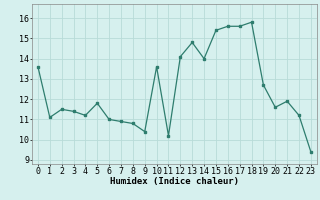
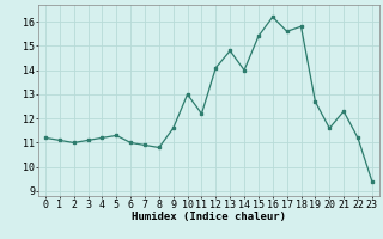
0: 13.6 -> 11.2
2: 11.5 -> 11.0
3: 11.4 -> 11.1
5: 11.8 -> 11.3
9: 10.4 -> 11.6
10: 13.6 -> 13.0
11: 10.2 -> 12.2
16: 15.6 -> 16.2
21: 11.9 -> 12.3
